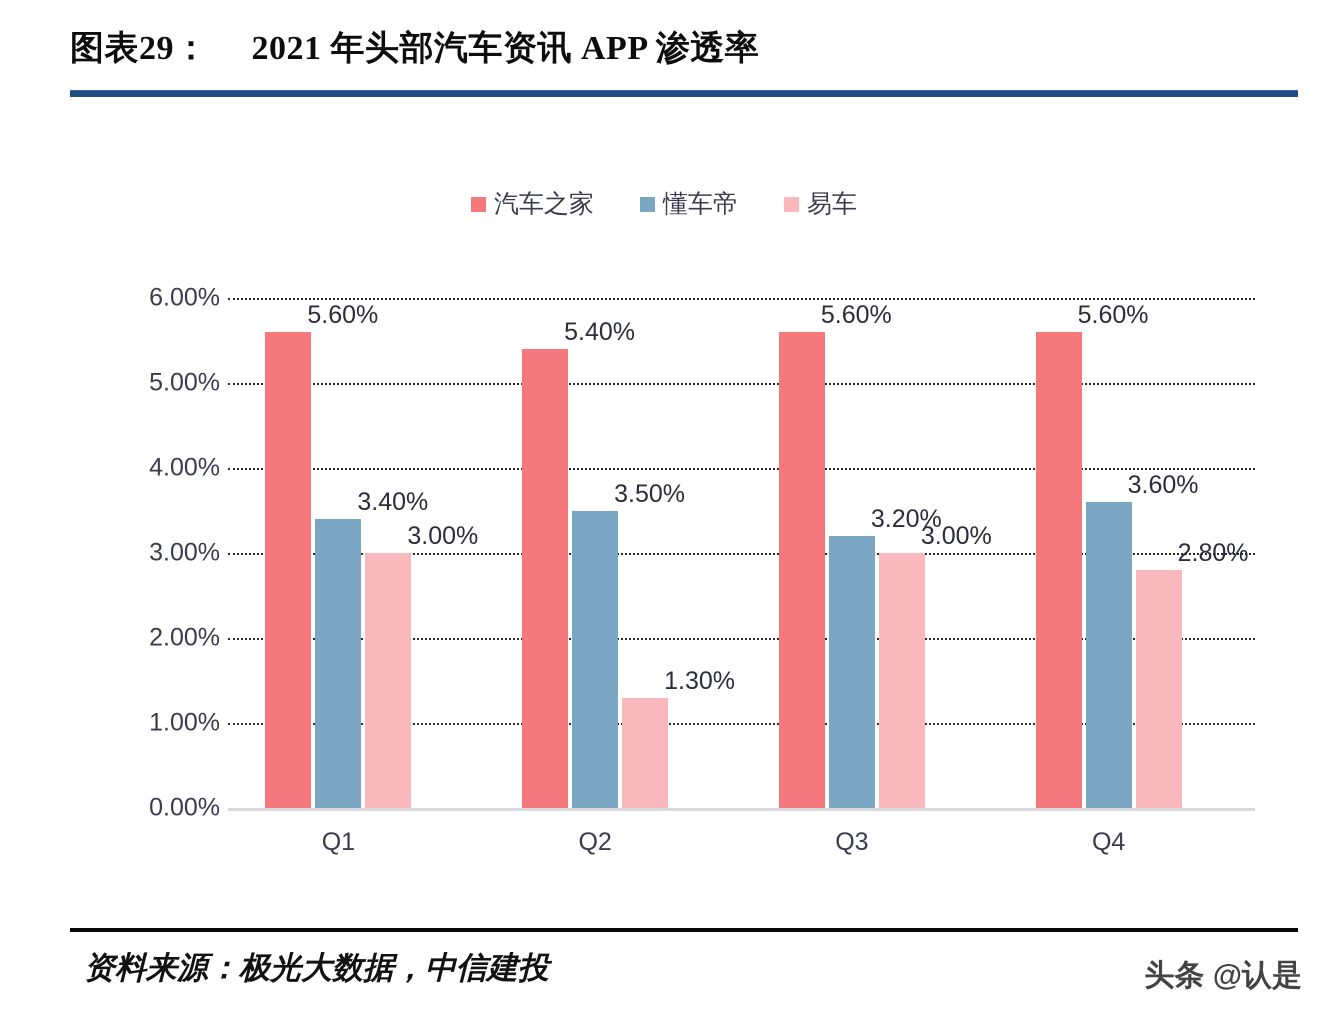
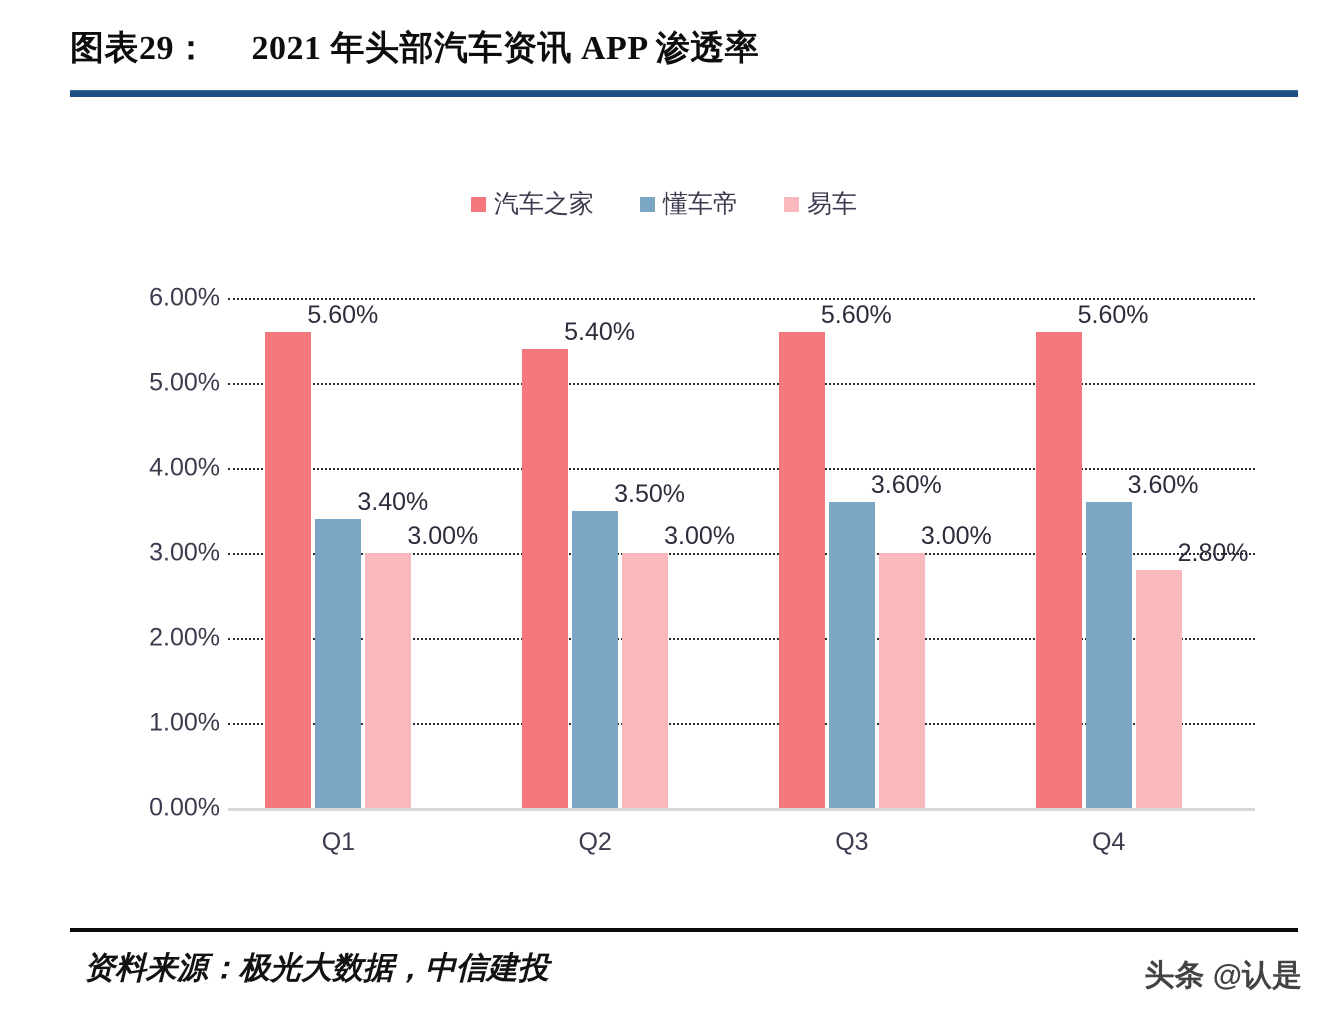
易车/Q2: 1.30% -> 3.00%
懂车帝/Q3: 3.20% -> 3.60%
